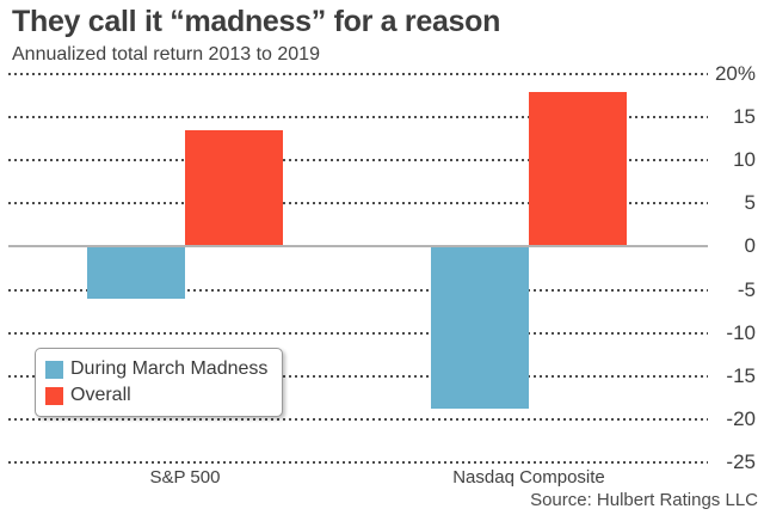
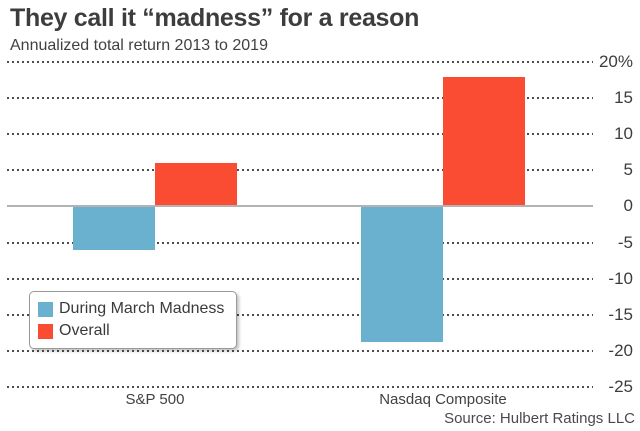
Overall/S&P 500: 14% -> 6%
